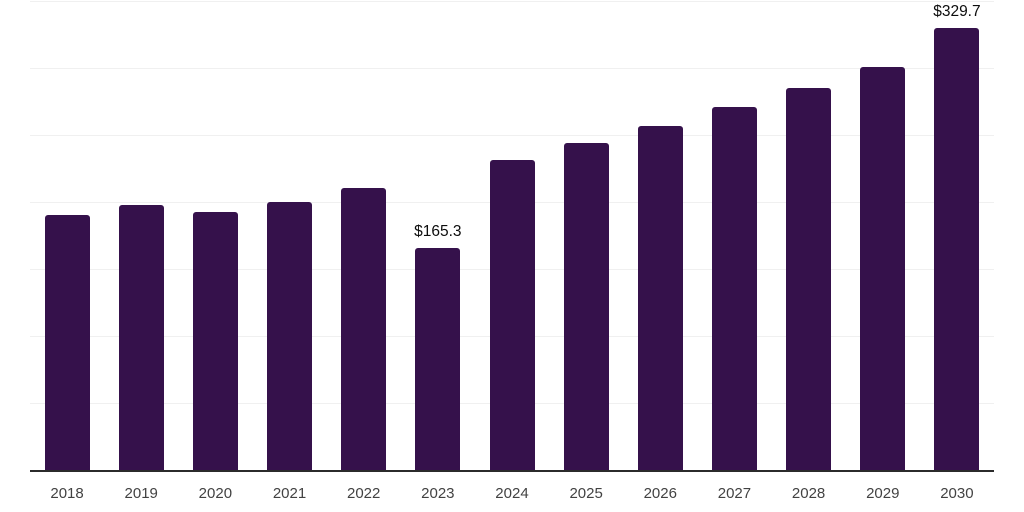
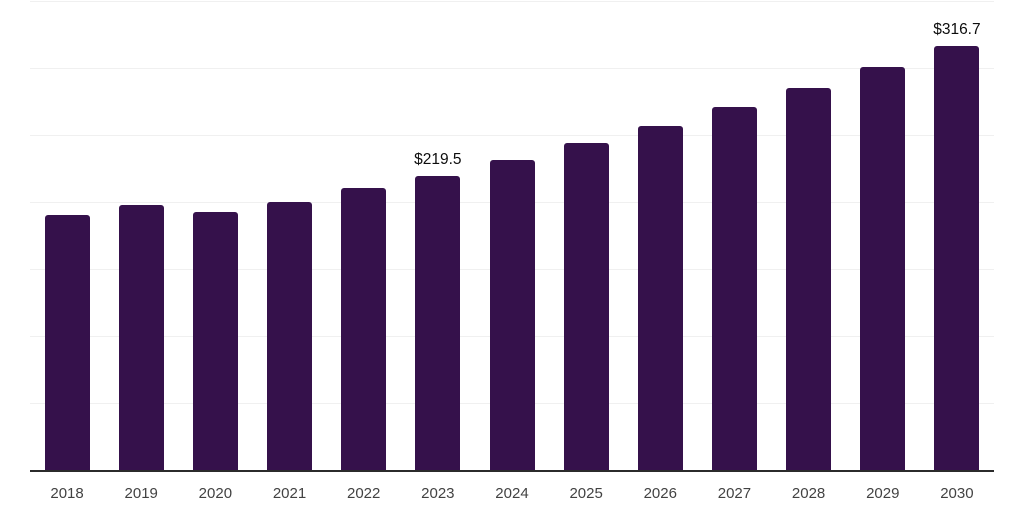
2023: $165.3 -> $219.5
2030: $329.7 -> $316.7
